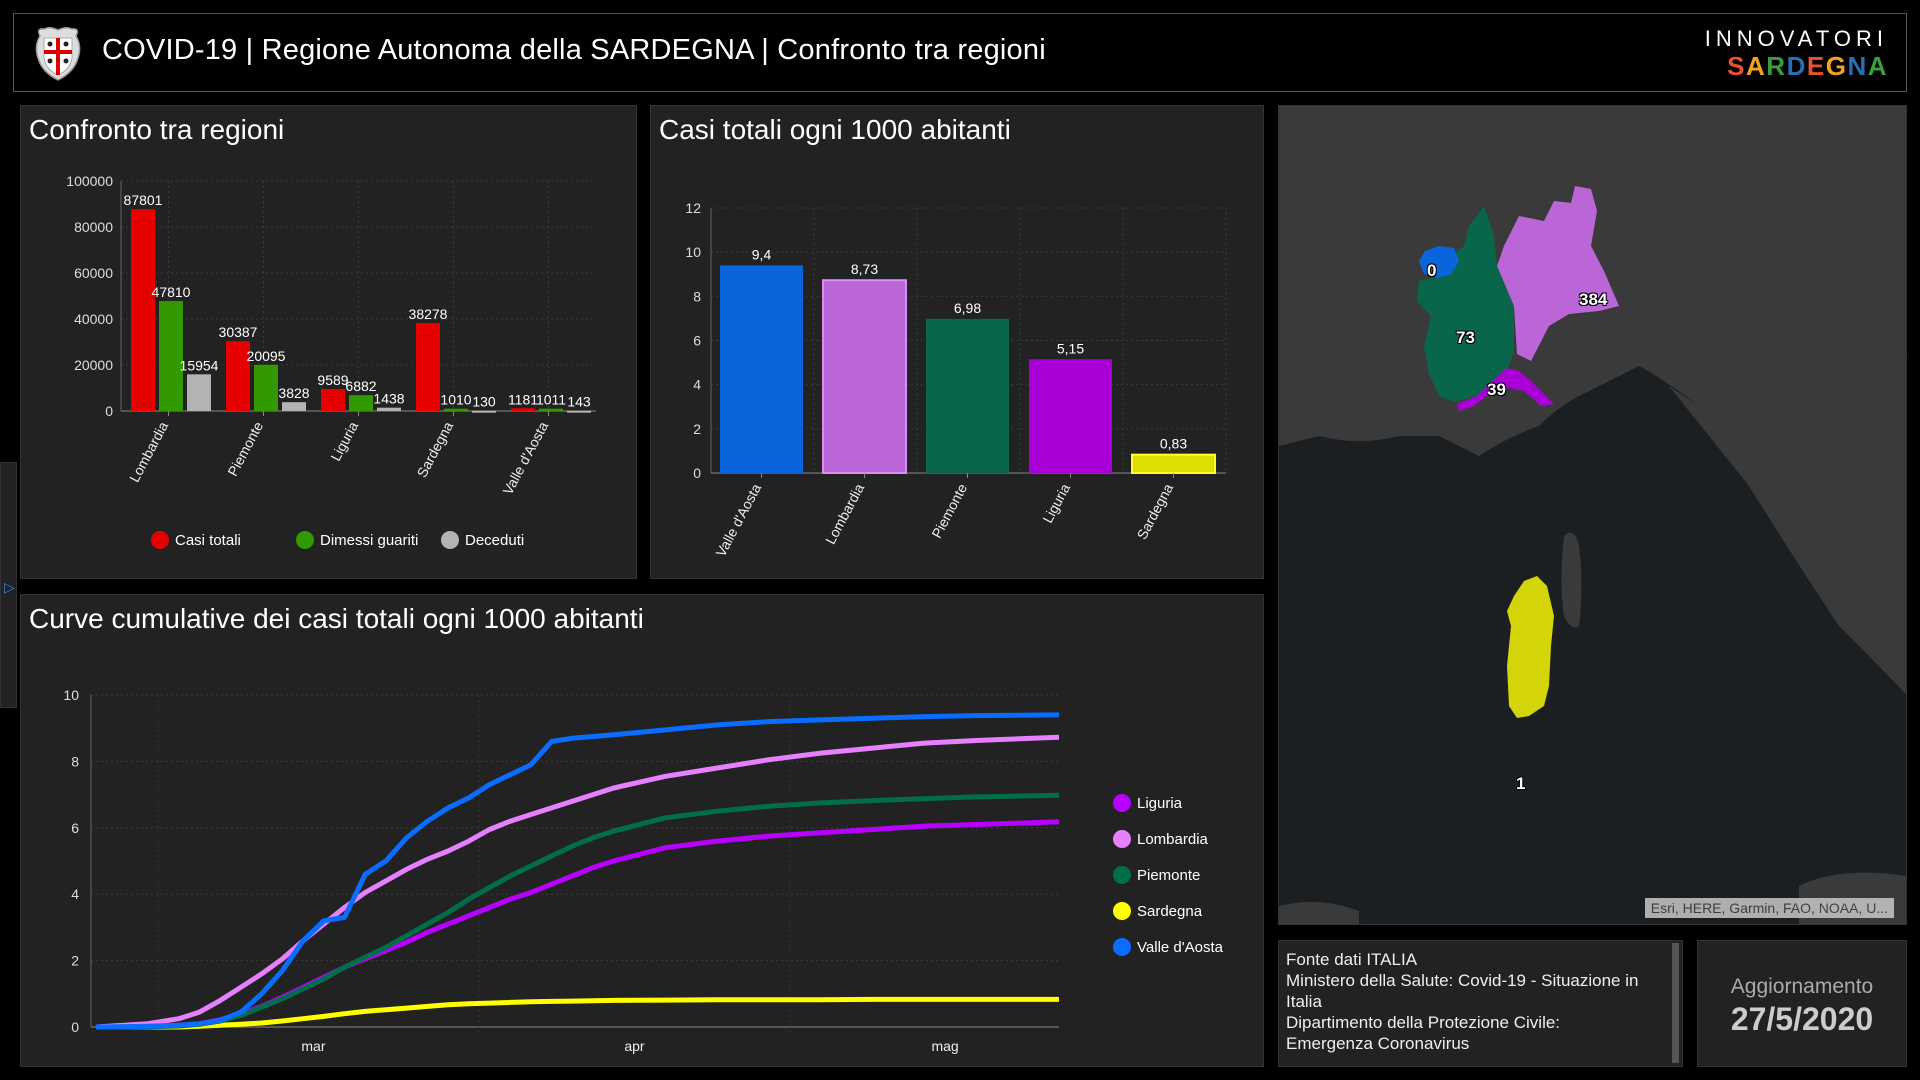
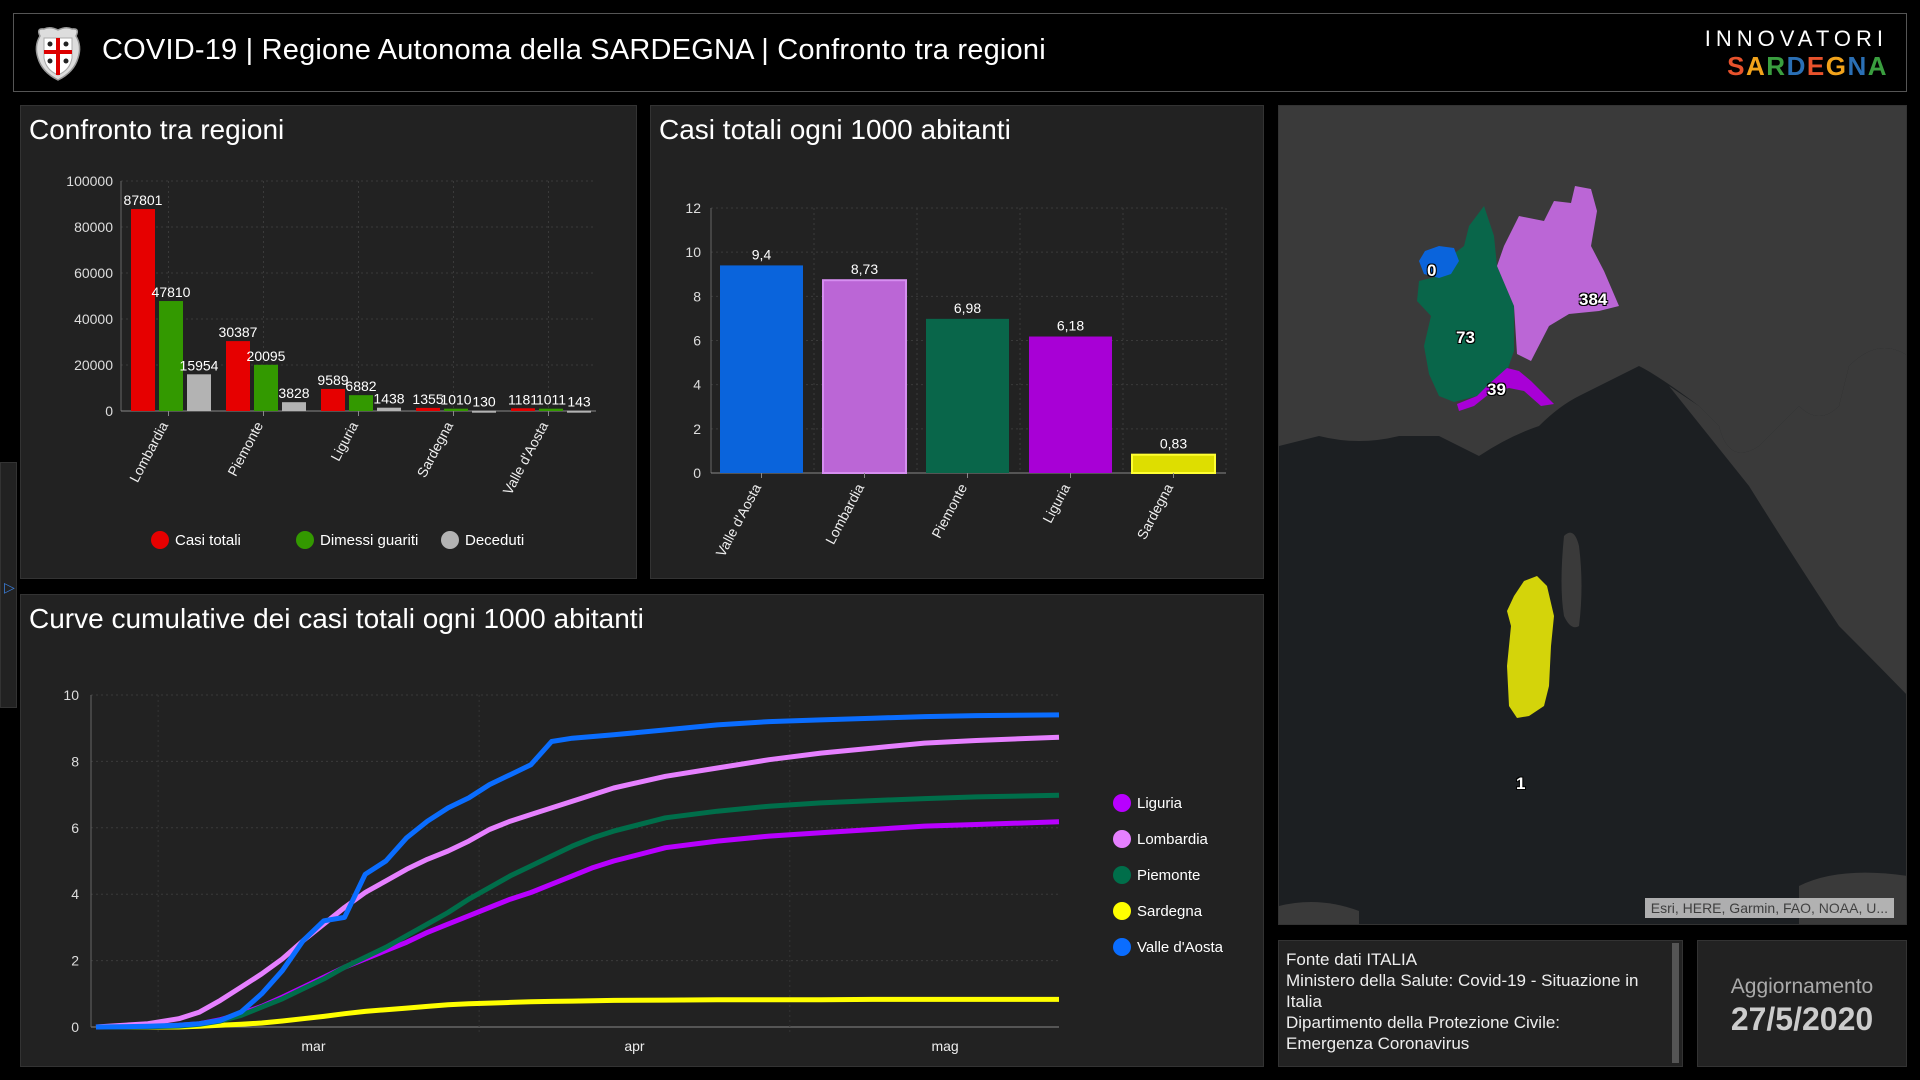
Confronto tra regioni/Casi totali/Sardegna: 38278 -> 1355
Casi totali ogni 1000 abitanti/Liguria: 5,15 -> 6,18
